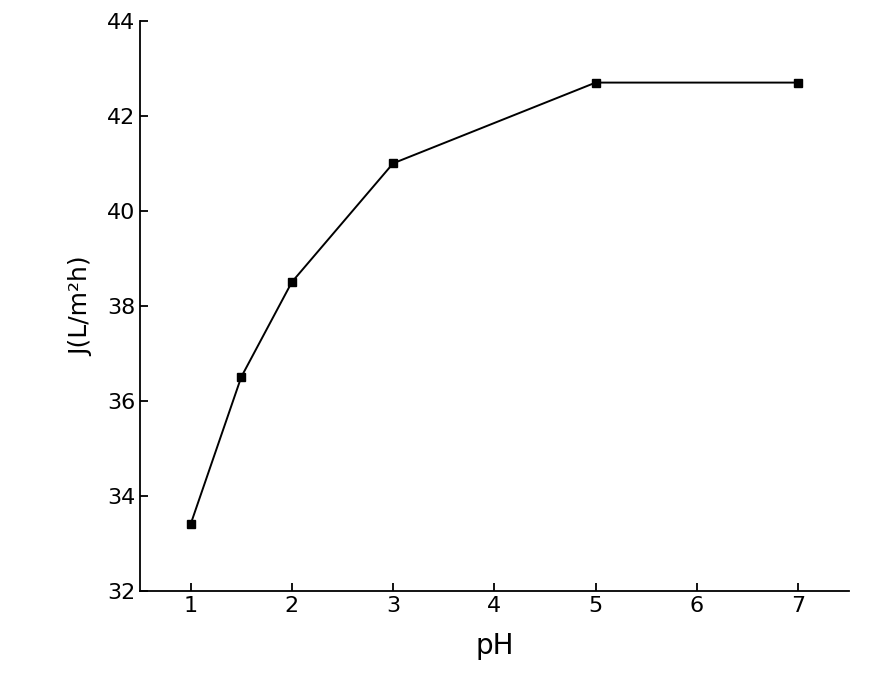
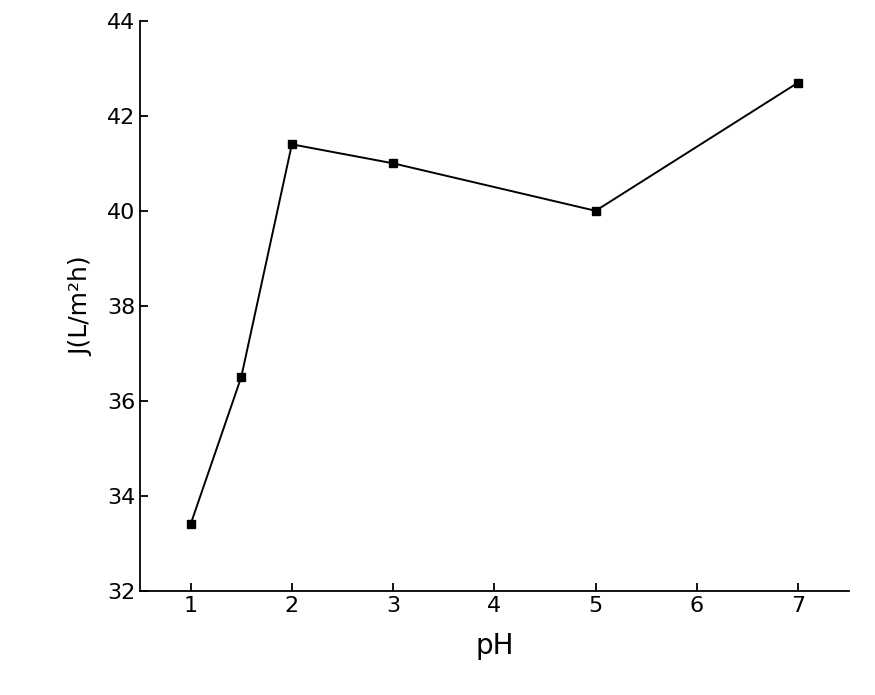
2: 38.5 -> 41.4
5: 42.7 -> 40.0
